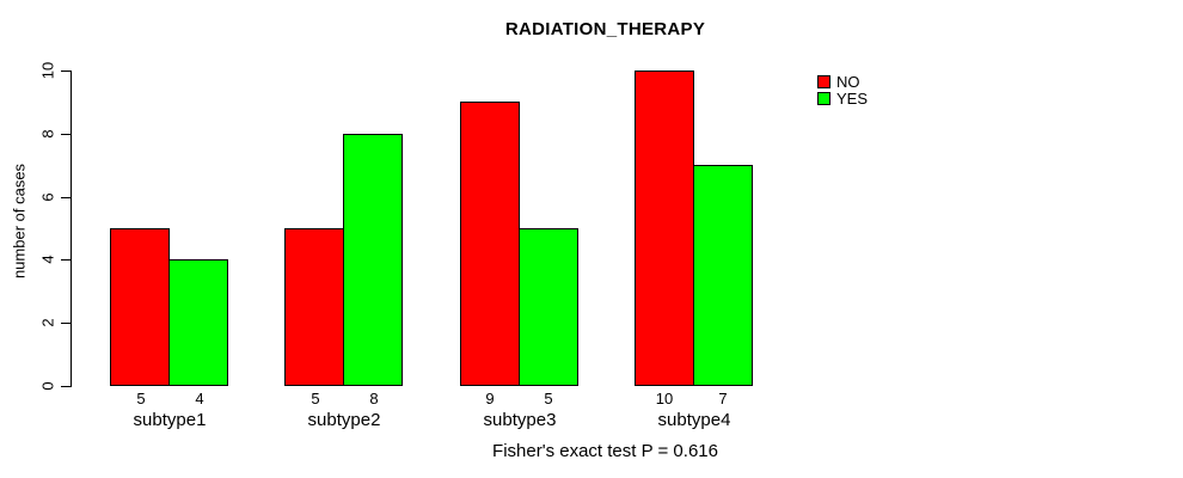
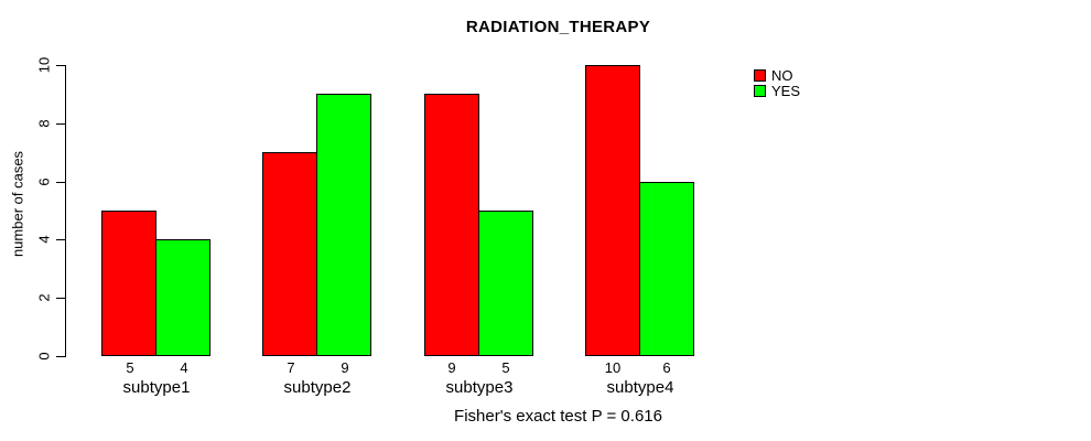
NO/subtype2: 5 -> 7
YES/subtype2: 8 -> 9
YES/subtype4: 7 -> 6
